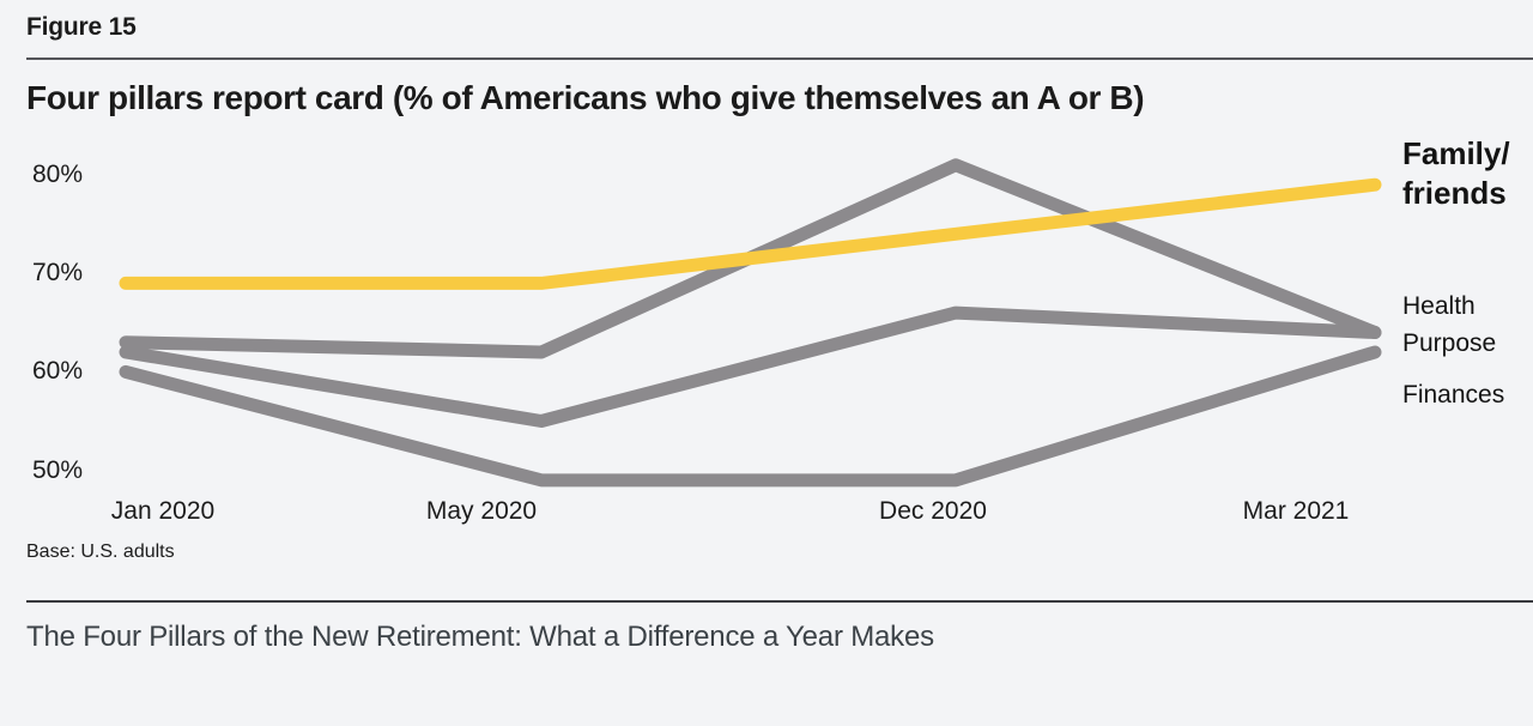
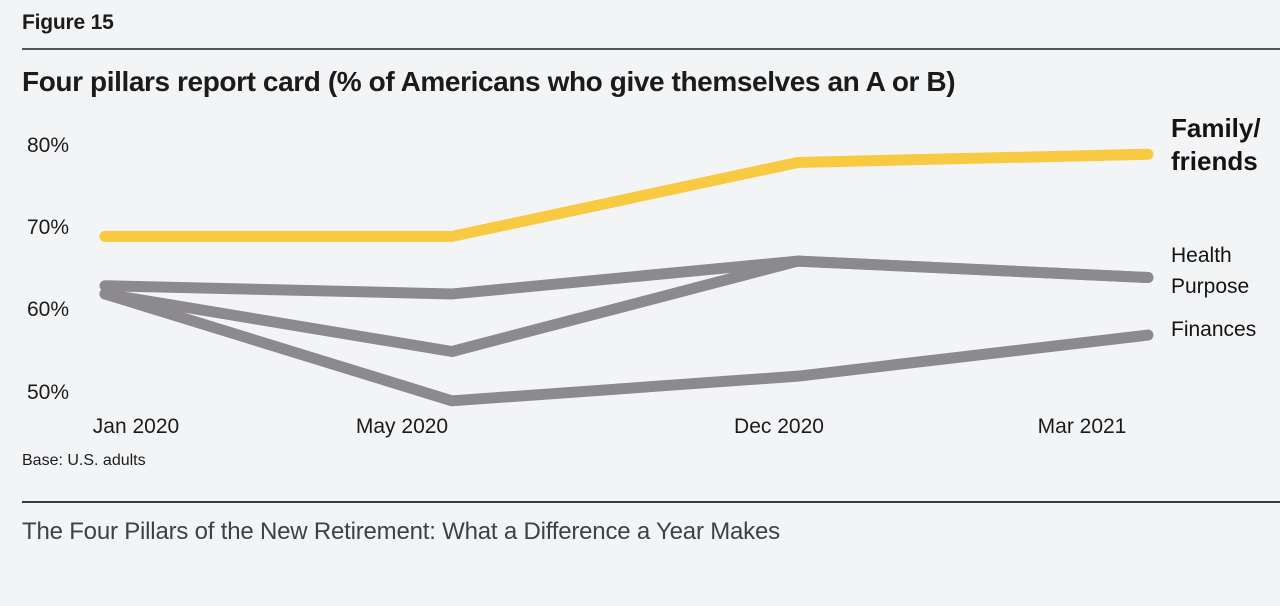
Finances/Jan 2020: 60% -> 62%
Family/friends/Dec 2020: 74% -> 78%
Health/Dec 2020: 81% -> 66%
Finances/Dec 2020: 49% -> 52%
Finances/Mar 2021: 62% -> 57%
